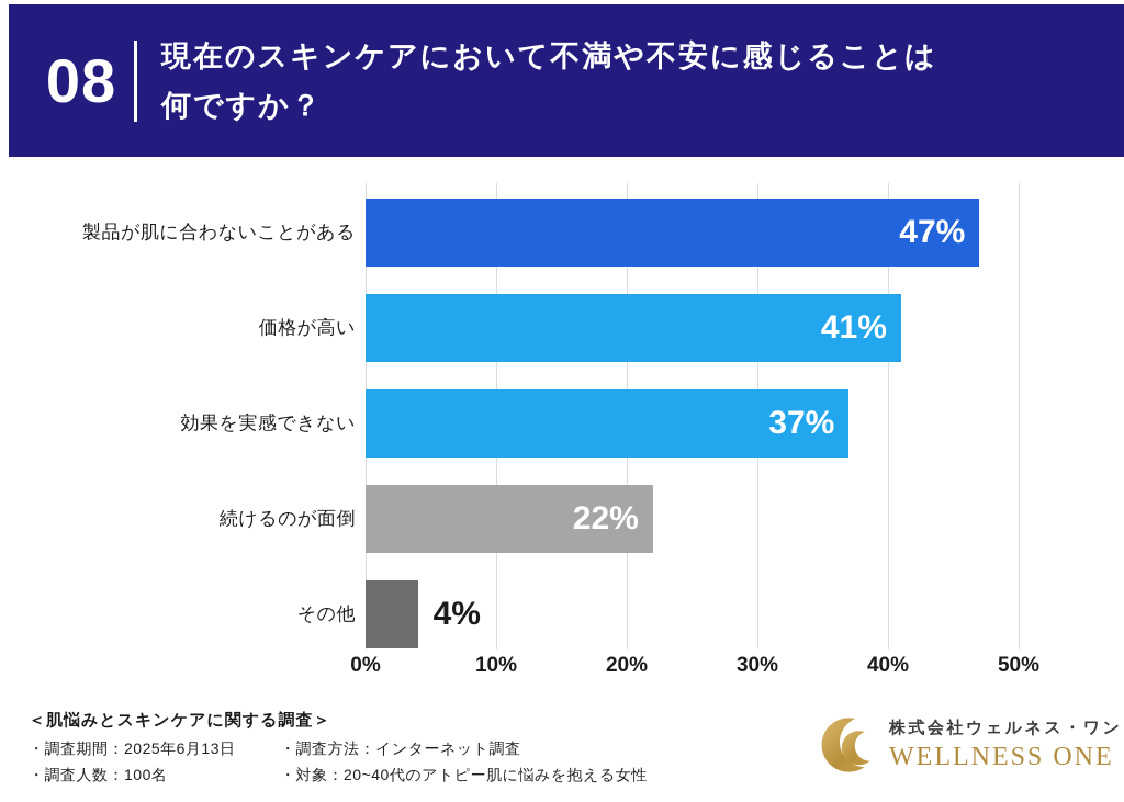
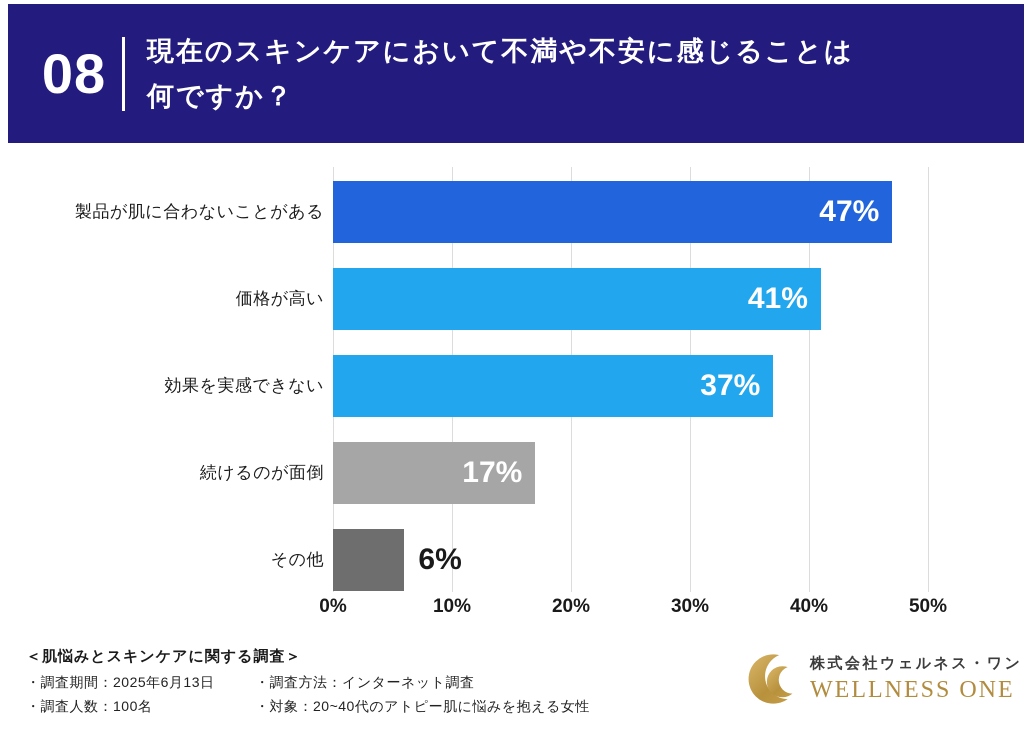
続けるのが面倒: 22% -> 17%
その他: 4% -> 6%
